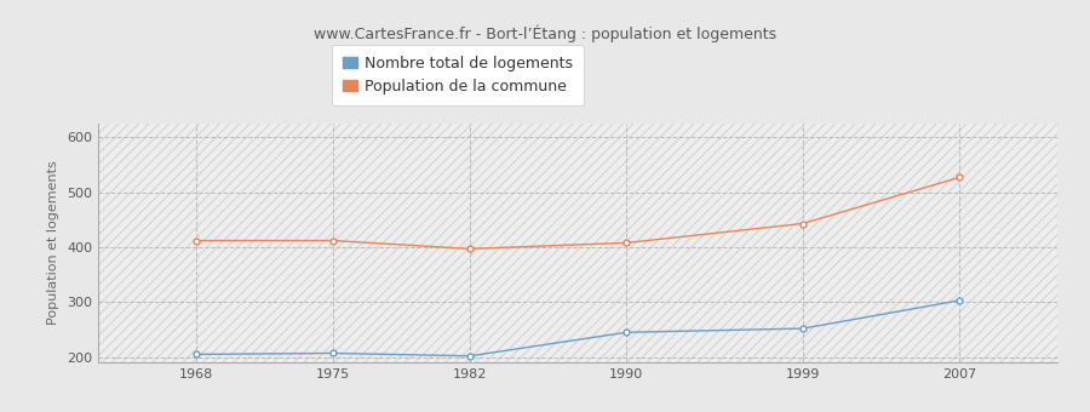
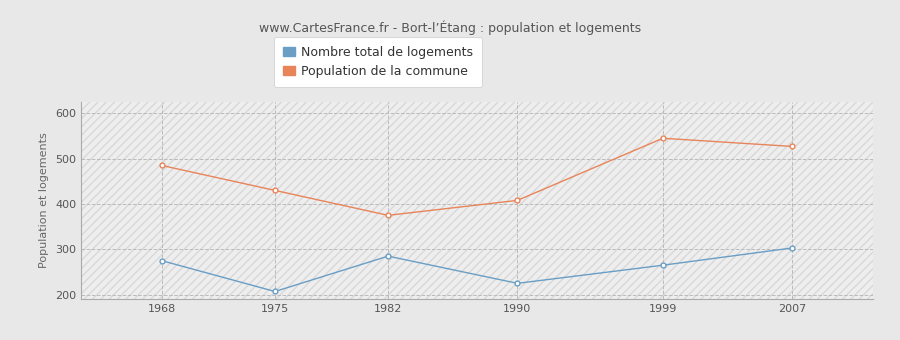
Nombre total de logements/1968: 205 -> 275
Population de la commune/1968: 412 -> 485
Population de la commune/1975: 412 -> 430
Nombre total de logements/1982: 202 -> 285
Population de la commune/1982: 397 -> 375
Nombre total de logements/1990: 245 -> 225
Nombre total de logements/1999: 252 -> 265
Population de la commune/1999: 443 -> 545
